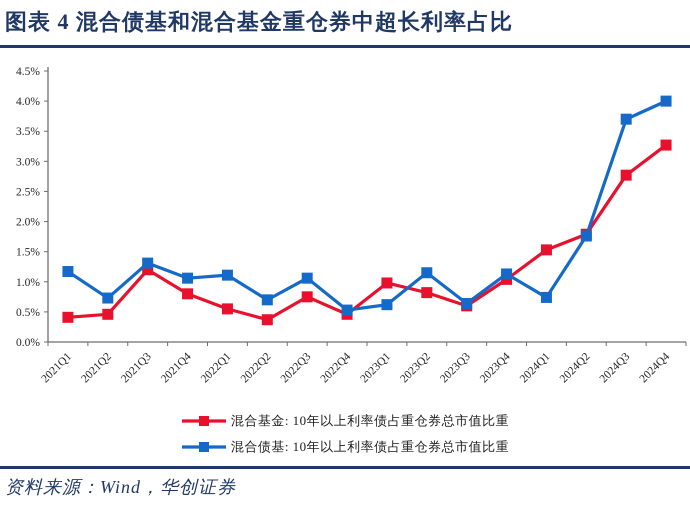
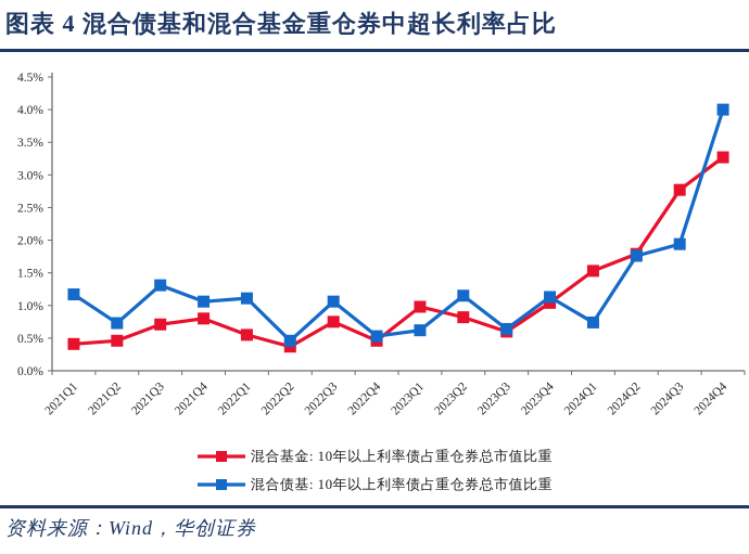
混合基金: 10年以上利率债占重仓券总市值比重/2021Q3: 1.2% -> 0.7%
混合债基: 10年以上利率债占重仓券总市值比重/2022Q2: 0.7% -> 0.5%
混合债基: 10年以上利率债占重仓券总市值比重/2024Q3: 3.7% -> 1.9%
